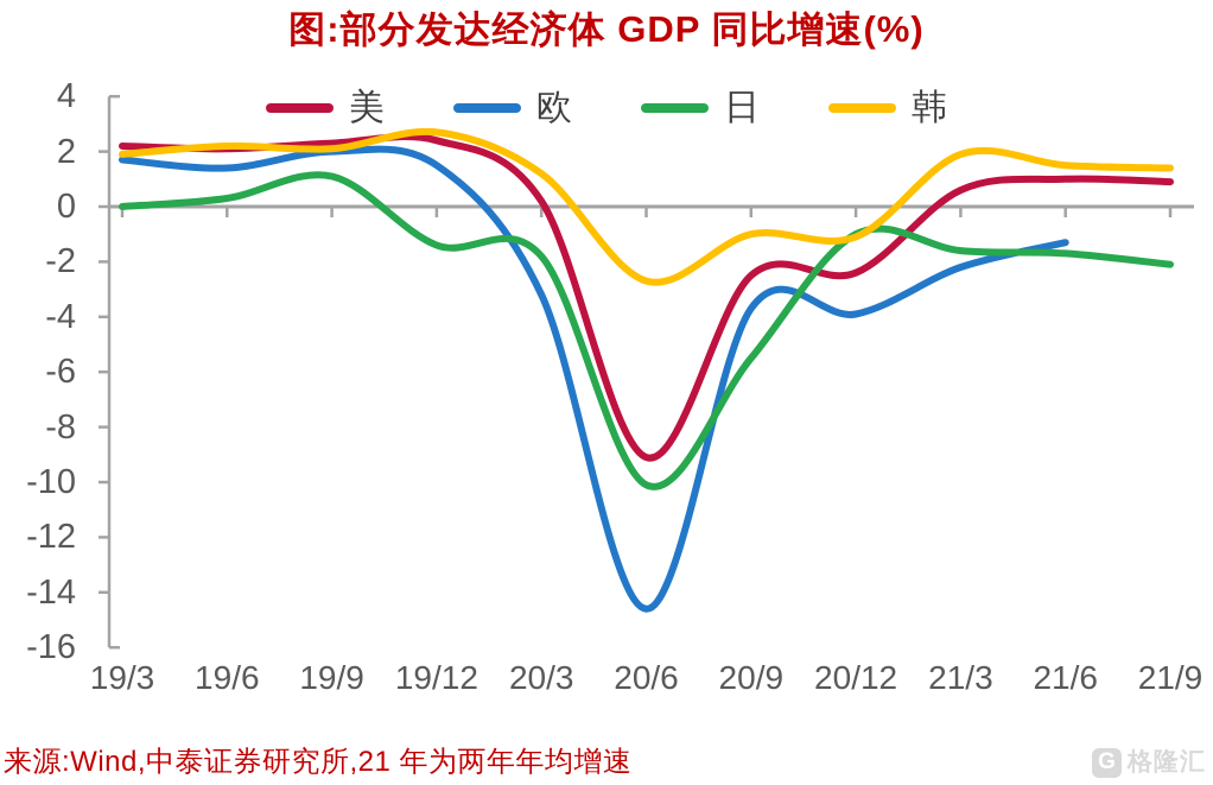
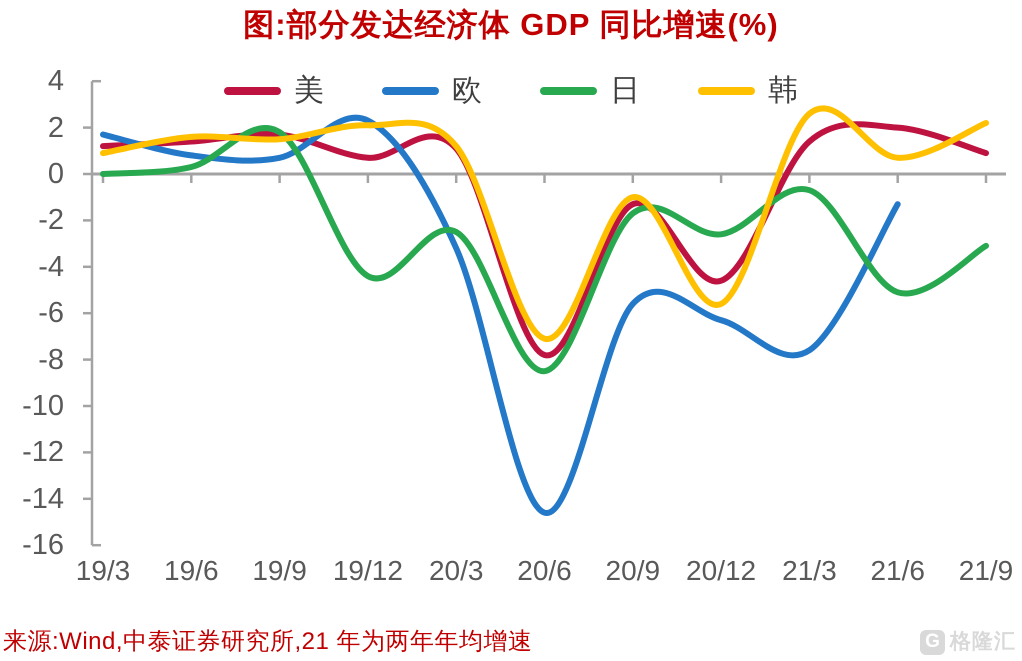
美/19/3: 2.2 -> 1.2
韩/19/3: 1.9 -> 0.9
美/19/6: 2.1 -> 1.4
欧/19/6: 1.4 -> 0.8
韩/19/6: 2.2 -> 1.6
美/19/9: 2.3 -> 1.7
欧/19/9: 2.0 -> 0.7
日/19/9: 1.1 -> 1.8
韩/19/9: 2.1 -> 1.5
美/19/12: 2.4 -> 0.7
欧/19/12: 1.5 -> 2.3
日/19/12: -1.4 -> -4.4
韩/19/12: 2.7 -> 2.1
美/20/3: 0.2 -> 1.1
日/20/3: -1.8 -> -2.5
美/20/6: -9.1 -> -7.8
日/20/6: -10.1 -> -8.5
韩/20/6: -2.7 -> -7.1
美/20/9: -2.5 -> -1.3
欧/20/9: -3.7 -> -5.6
日/20/9: -5.5 -> -1.7
美/20/12: -2.4 -> -4.6
欧/20/12: -3.9 -> -6.3
日/20/12: -1.0 -> -2.6
韩/20/12: -1.1 -> -5.6
美/21/3: 0.6 -> 1.4
欧/21/3: -2.2 -> -7.6
日/21/3: -1.6 -> -0.7
韩/21/3: 1.9 -> 2.6
美/21/6: 1.0 -> 2.0
日/21/6: -1.7 -> -5.1
韩/21/6: 1.5 -> 0.7
日/21/9: -2.1 -> -3.1
韩/21/9: 1.4 -> 2.2
